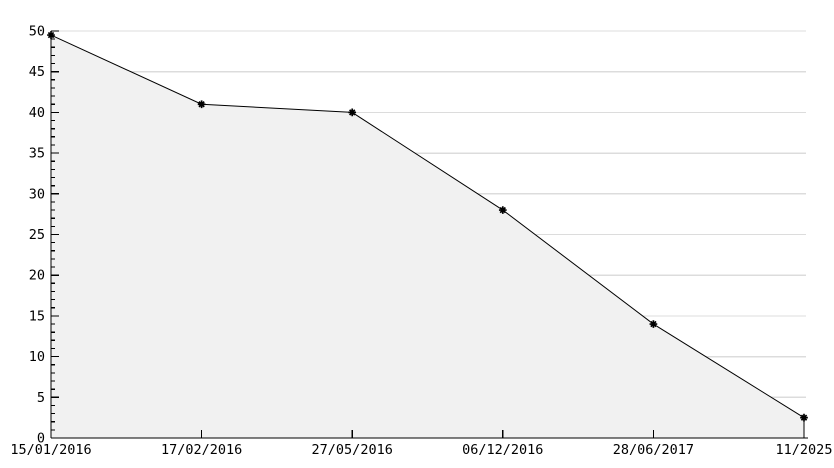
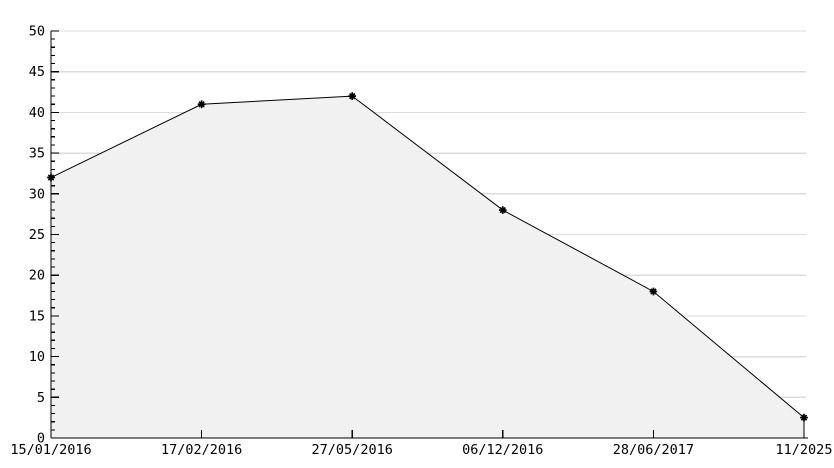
15/01/2016: 50 -> 32
27/05/2016: 40 -> 42
28/06/2017: 14 -> 18
